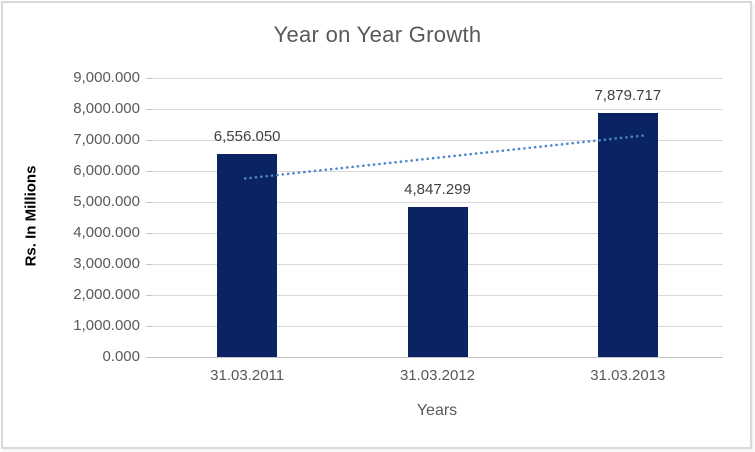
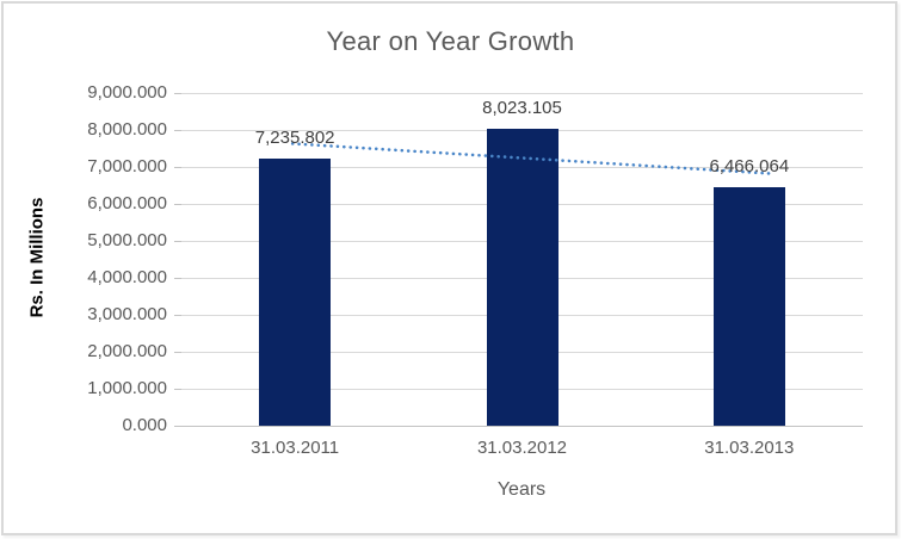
31.03.2011: 6,556.050 -> 7,235.802
31.03.2012: 4,847.299 -> 8,023.105
31.03.2013: 7,879.717 -> 6,466.064
